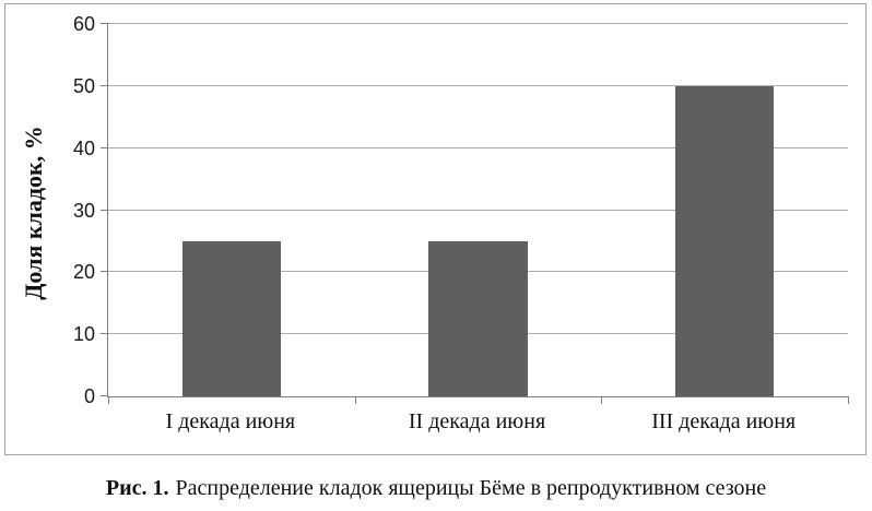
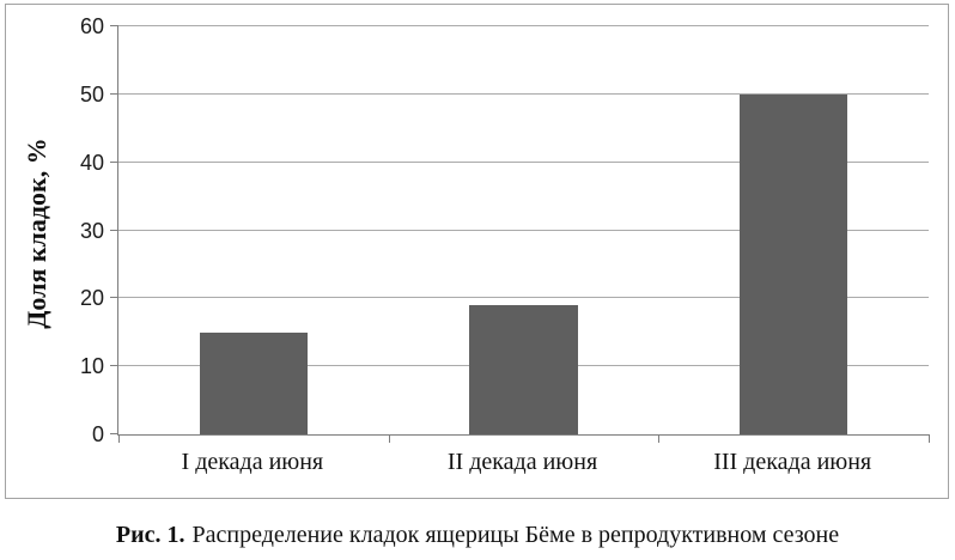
I декада июня: 25 -> 15
II декада июня: 25 -> 19
